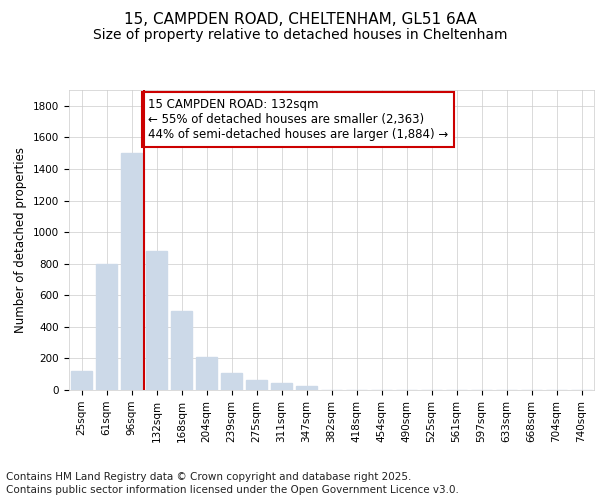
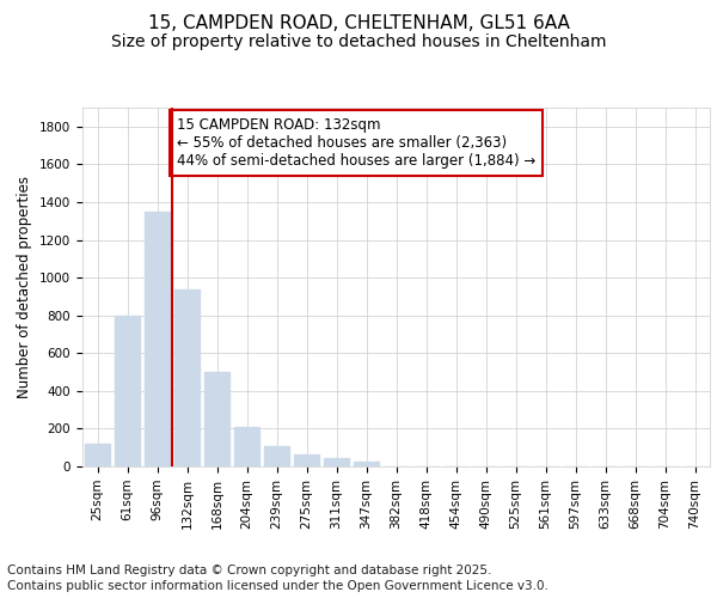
96sqm: 1500 -> 1350
132sqm: 880 -> 940
